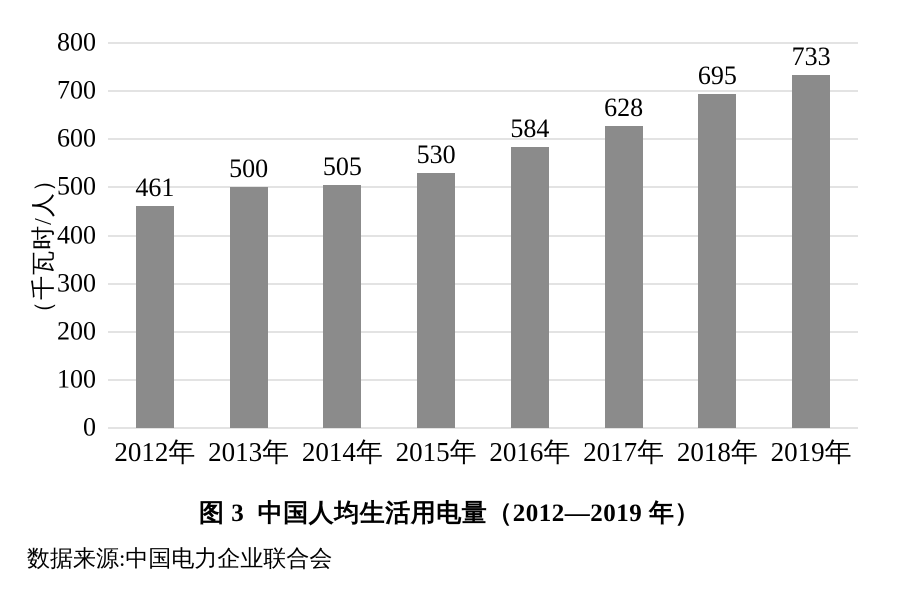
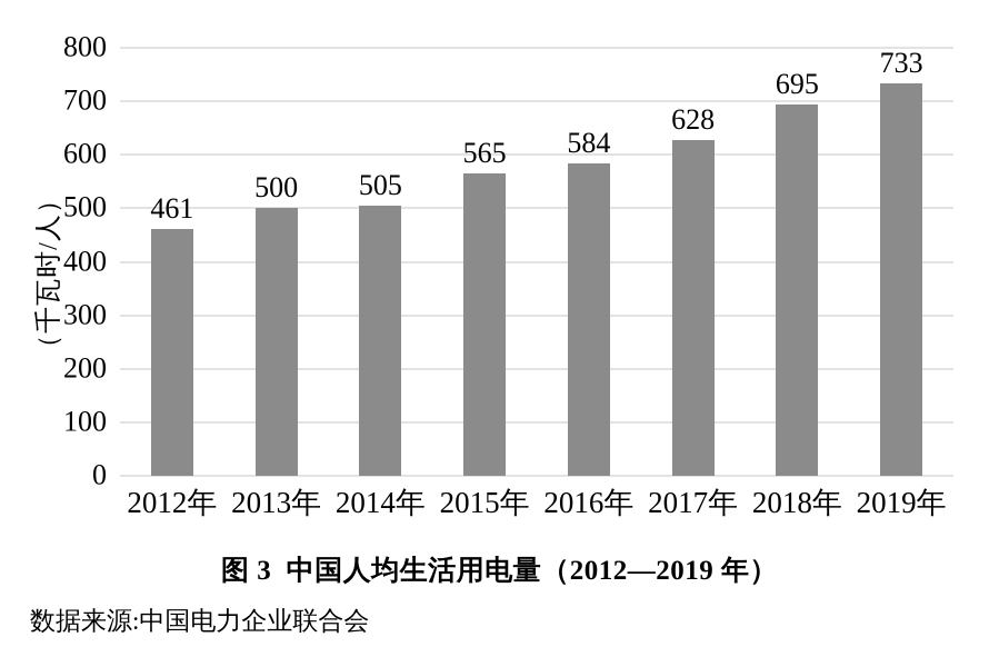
2015年: 530 -> 565
